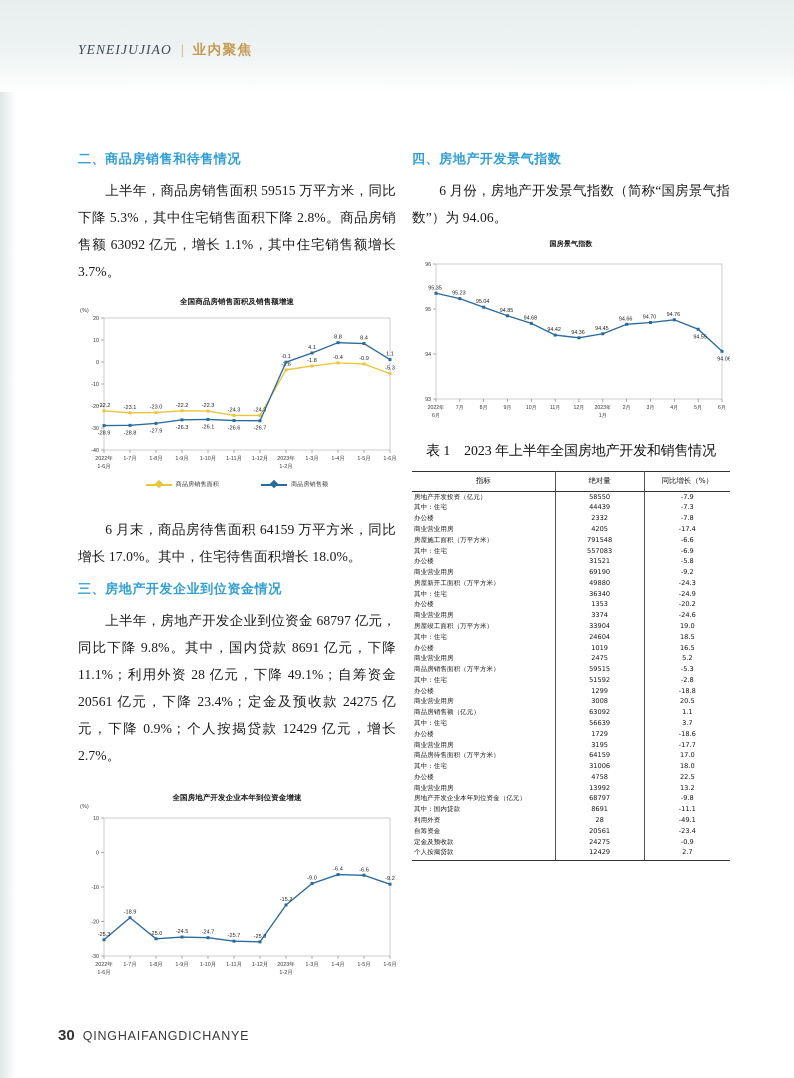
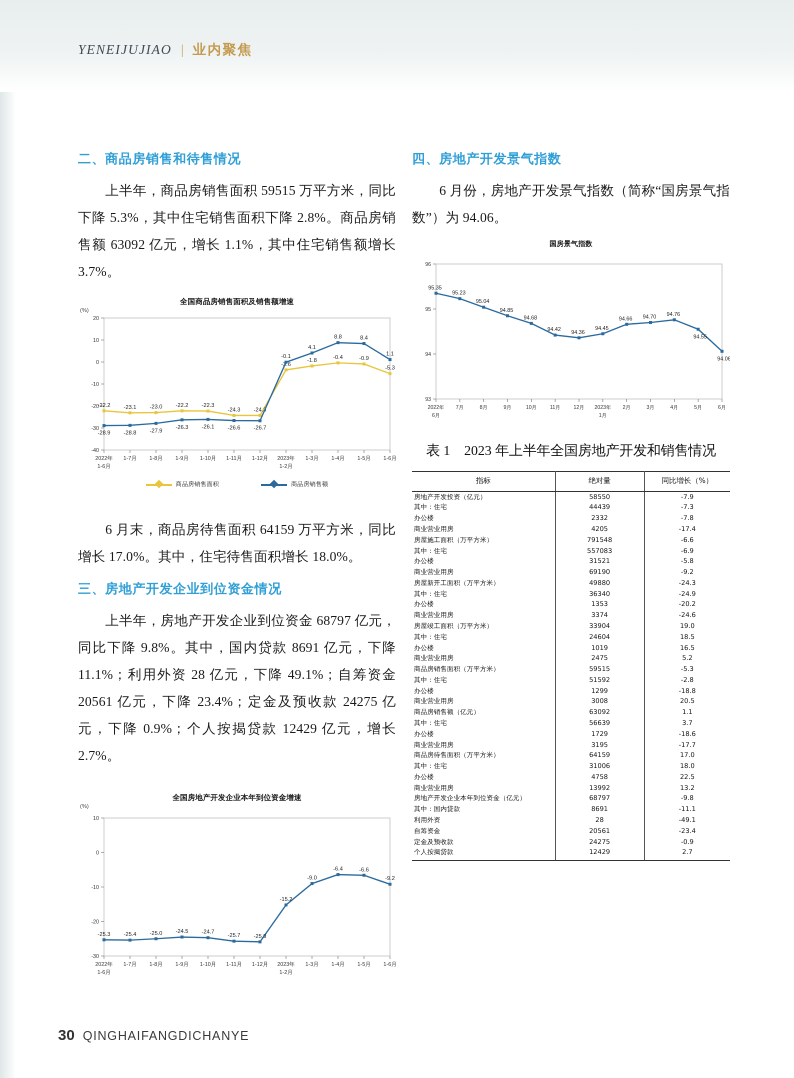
全国房地产开发企业本年到位资金增速/1-7月: -18.9 -> -25.4
